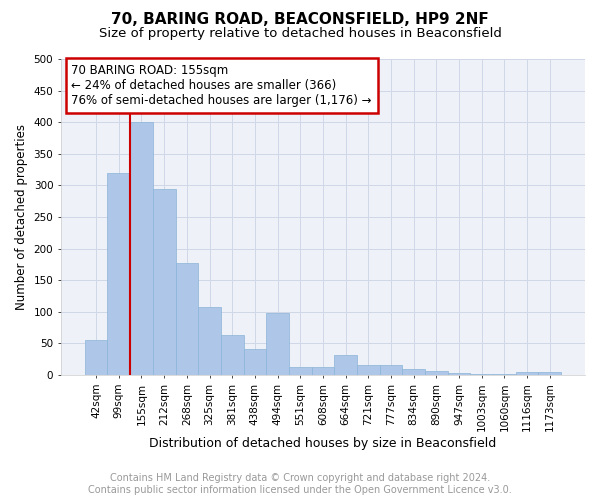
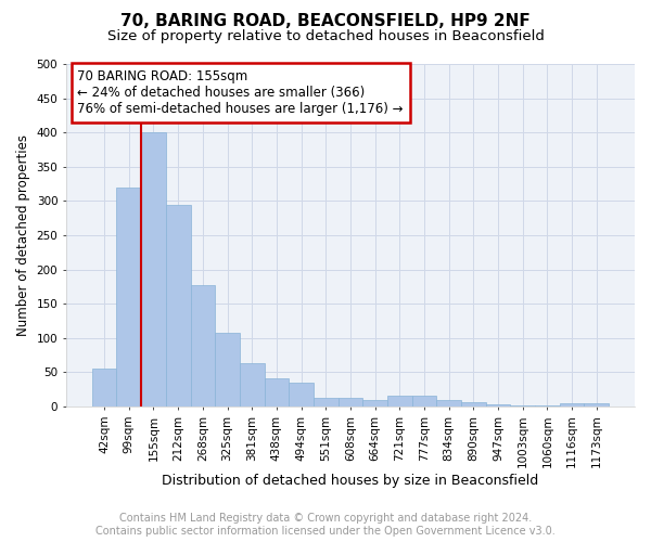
494sqm: 98 -> 35
664sqm: 32 -> 10
